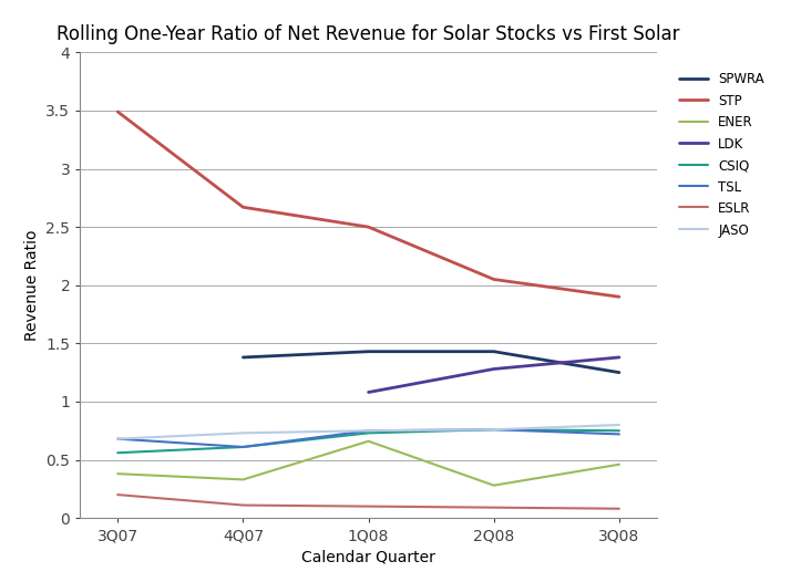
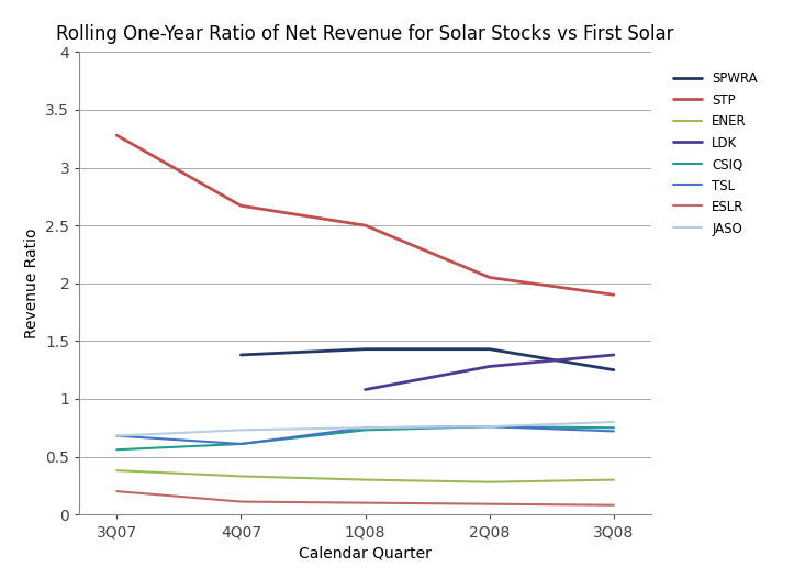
STP/3Q07: 3.49 -> 3.28
ENER/1Q08: 0.66 -> 0.30
ENER/3Q08: 0.46 -> 0.30
